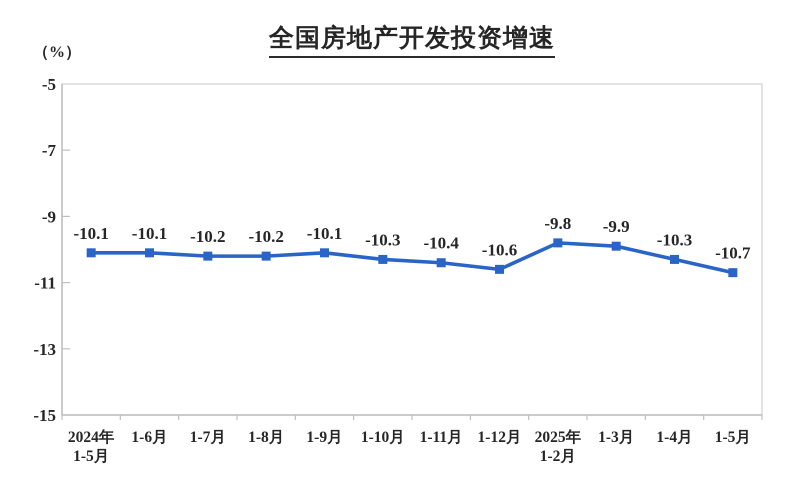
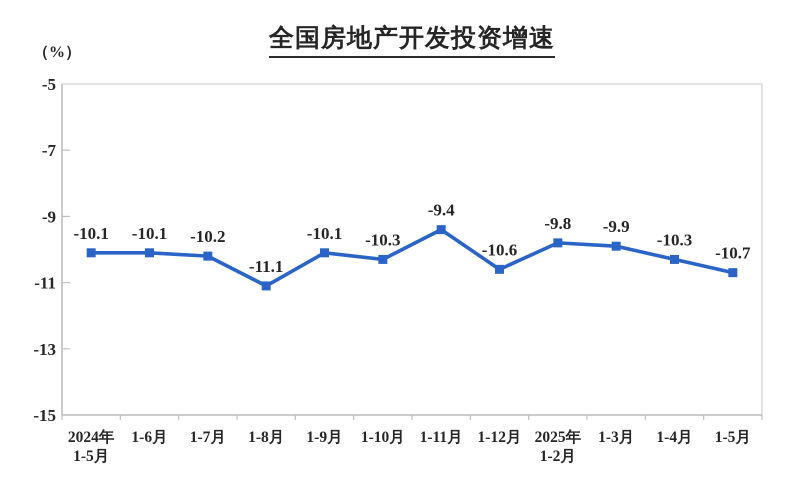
1-8月: -10.2 -> -11.1
1-11月: -10.4 -> -9.4
